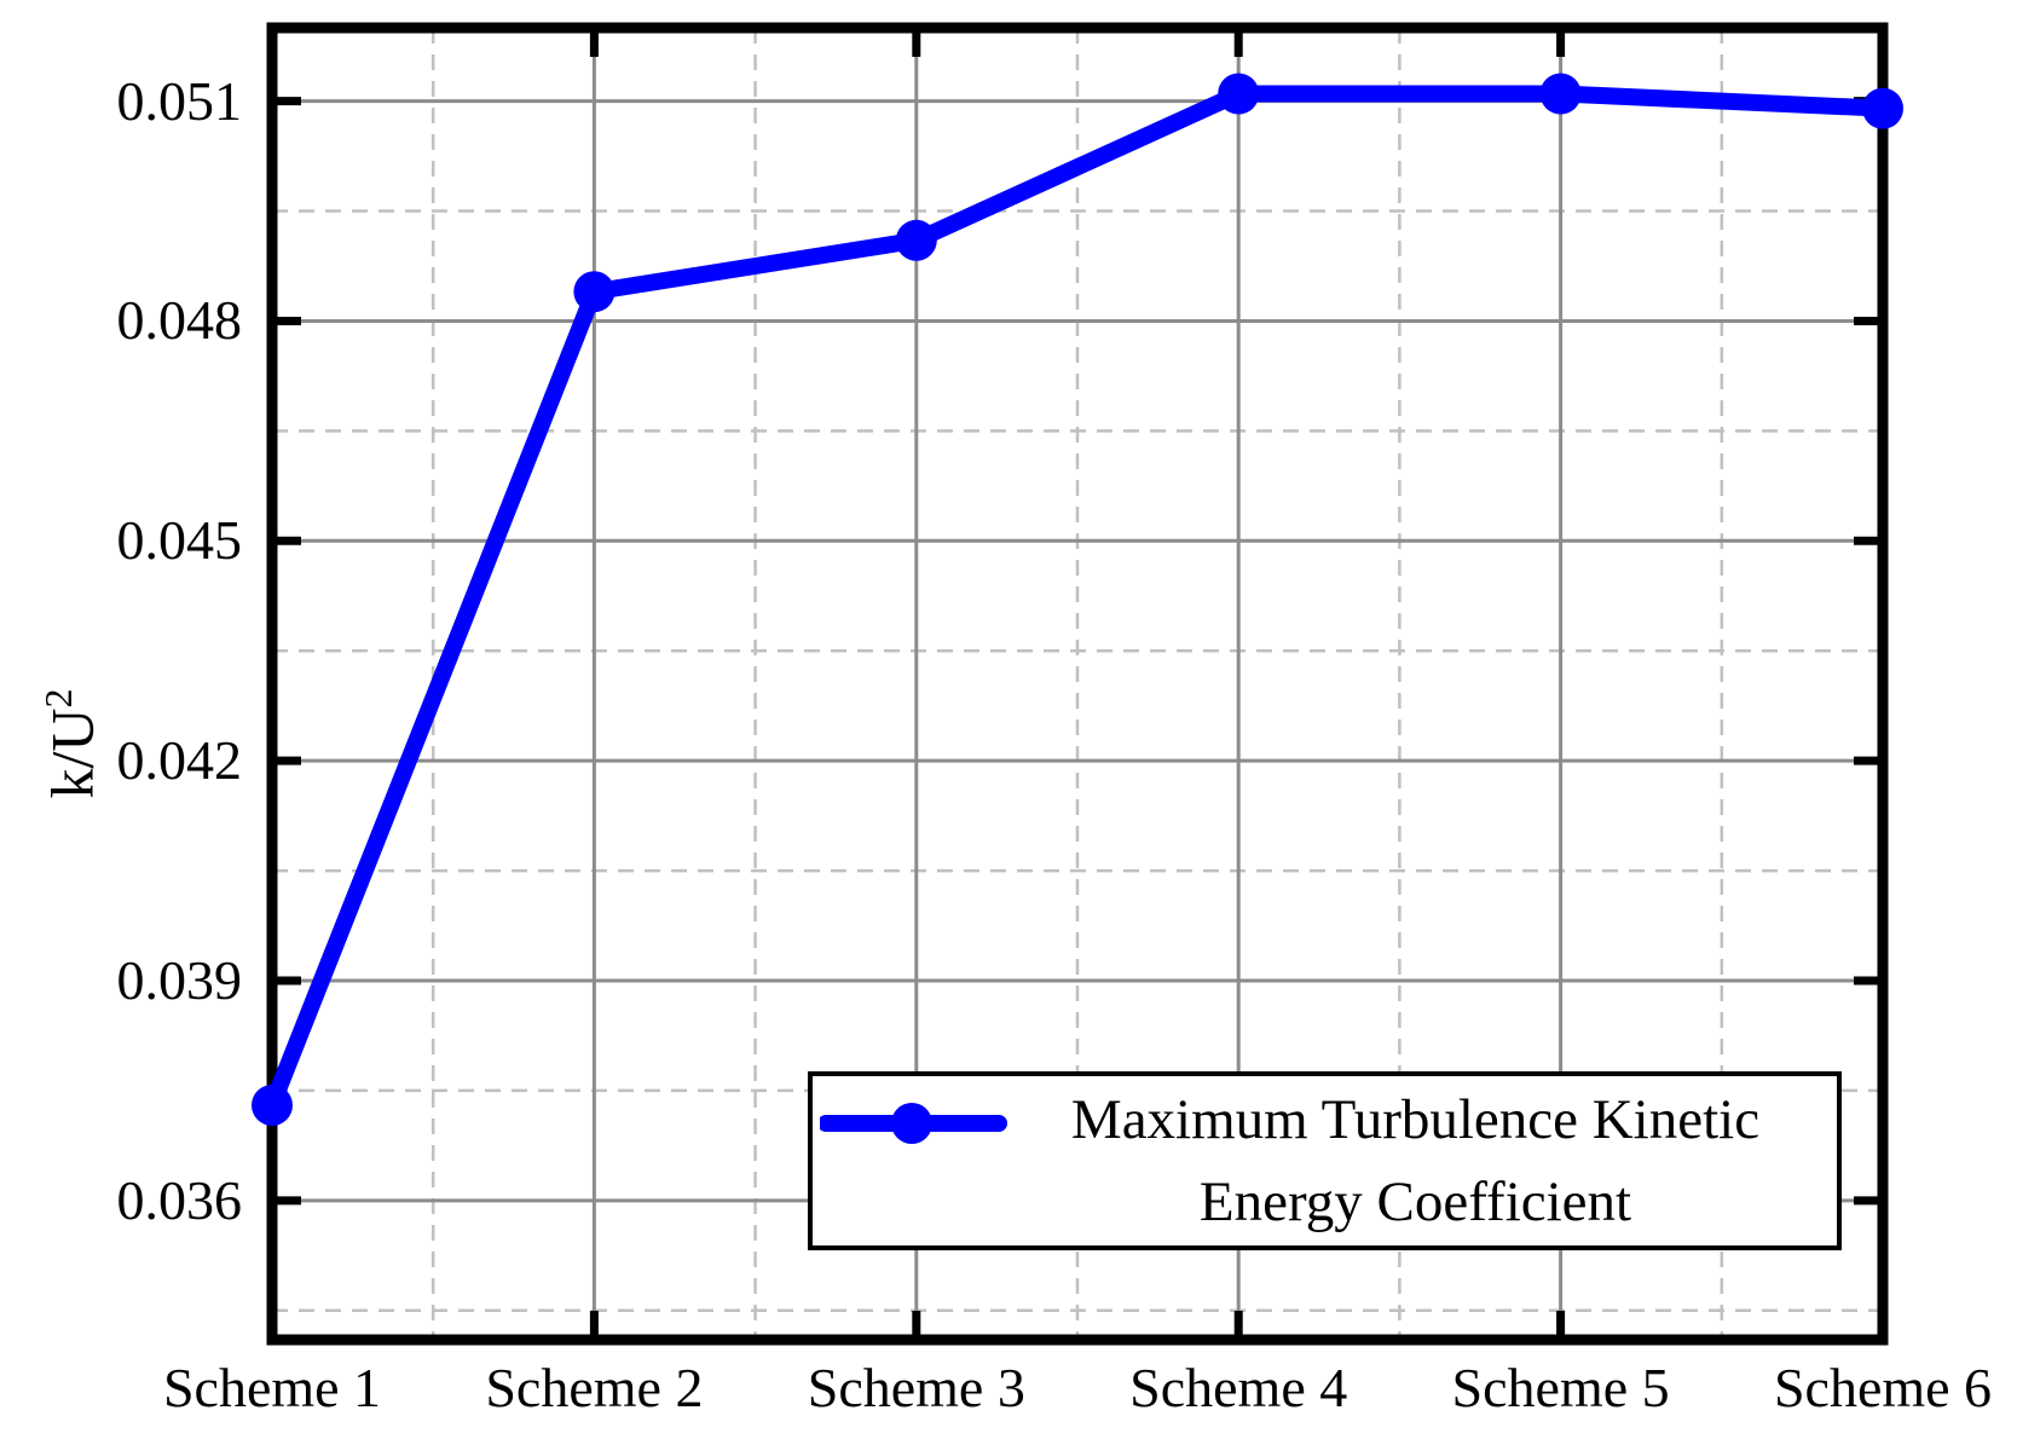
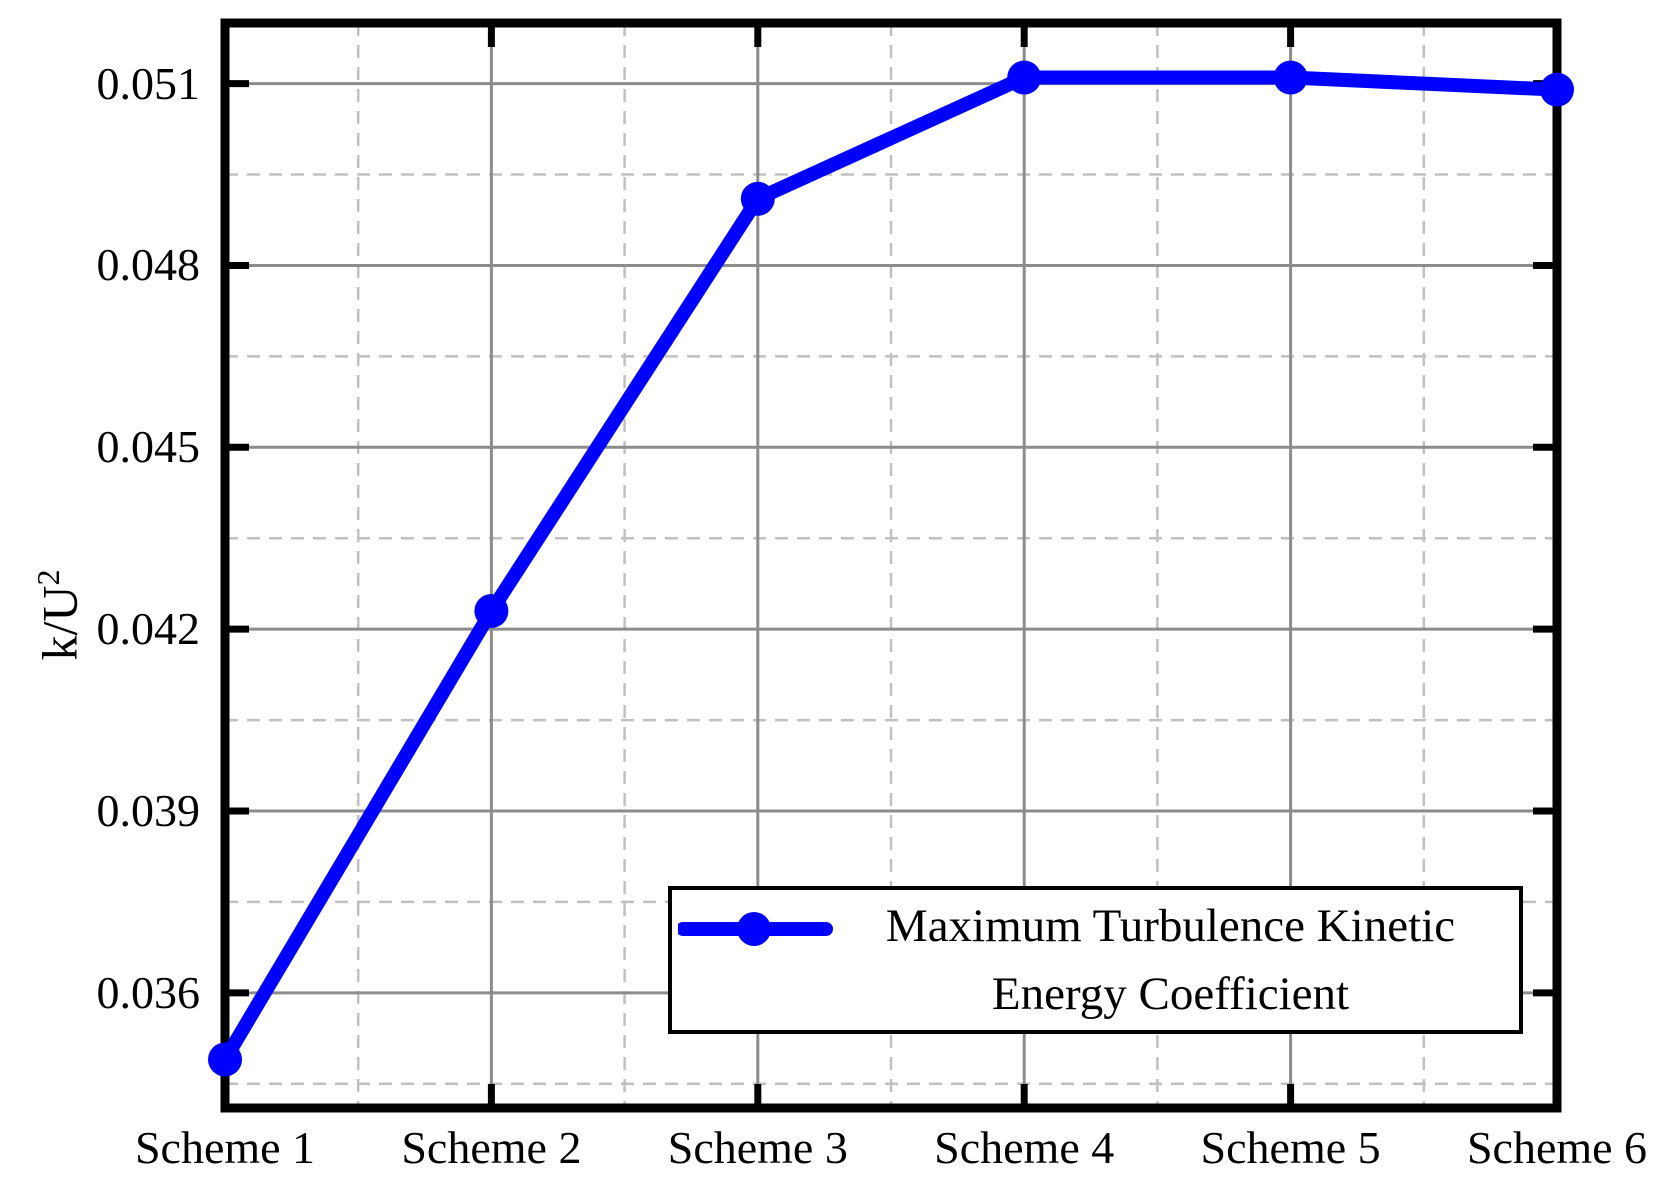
Scheme 1: 0.0373 -> 0.0349
Scheme 2: 0.0484 -> 0.0423
